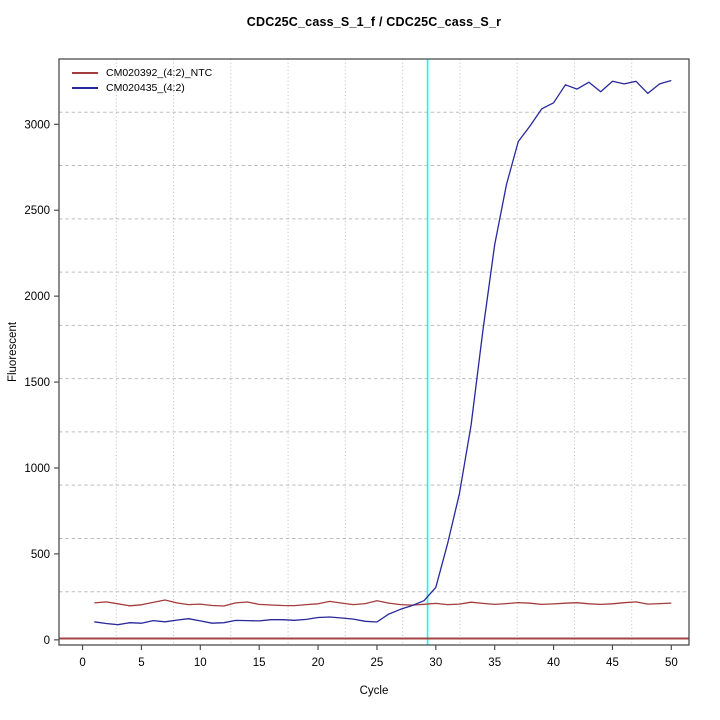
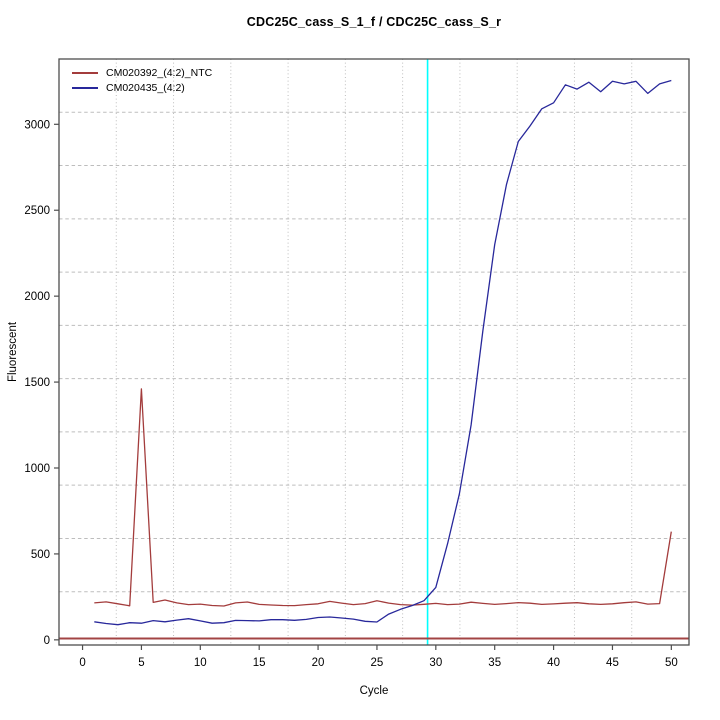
CM020392_(4:2)_NTC/5: 200 -> 1460
CM020392_(4:2)_NTC/50: 210 -> 630
